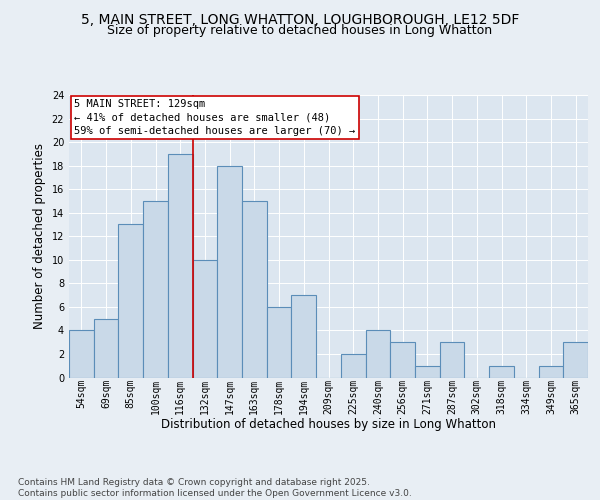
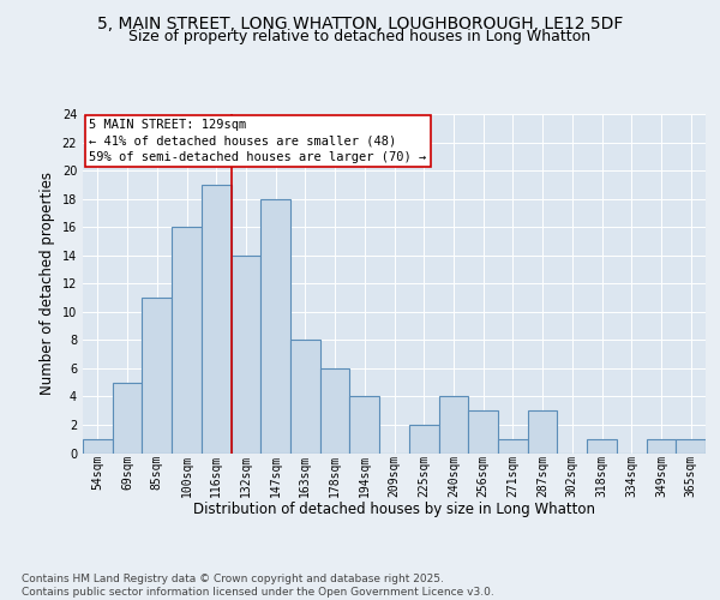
54sqm: 4 -> 1
85sqm: 13 -> 11
100sqm: 15 -> 16
132sqm: 10 -> 14
163sqm: 15 -> 8
194sqm: 7 -> 4
365sqm: 3 -> 1
